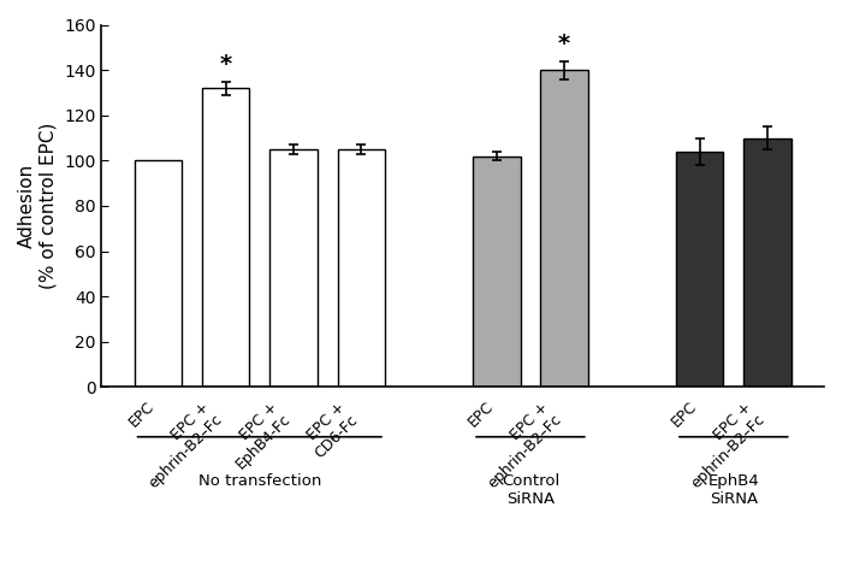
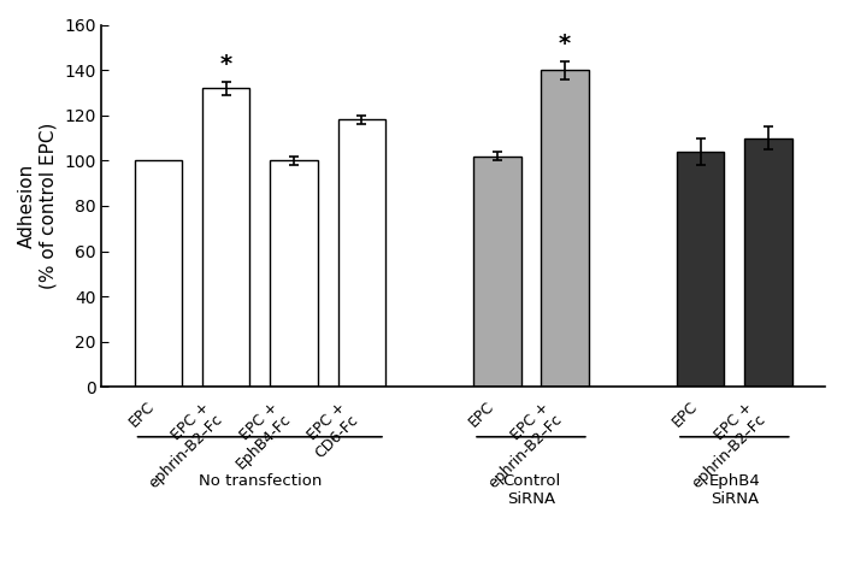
EPC + EphB4-Fc: 105 -> 100
EPC + CD6-Fc: 105 -> 118
